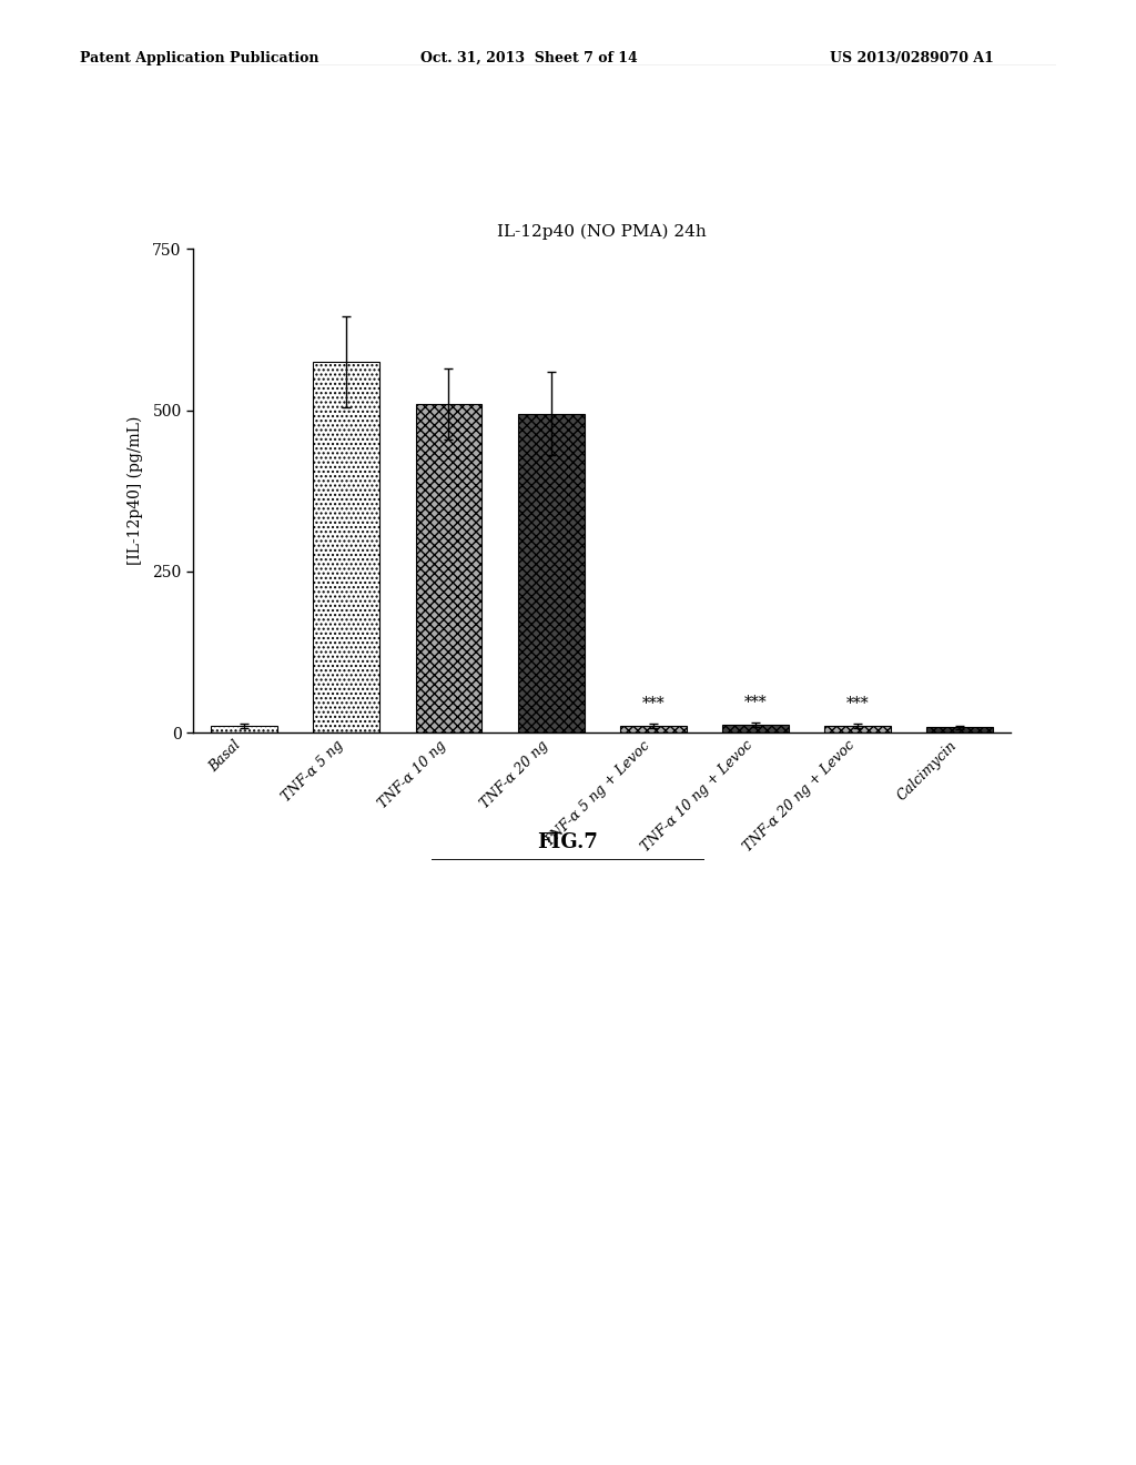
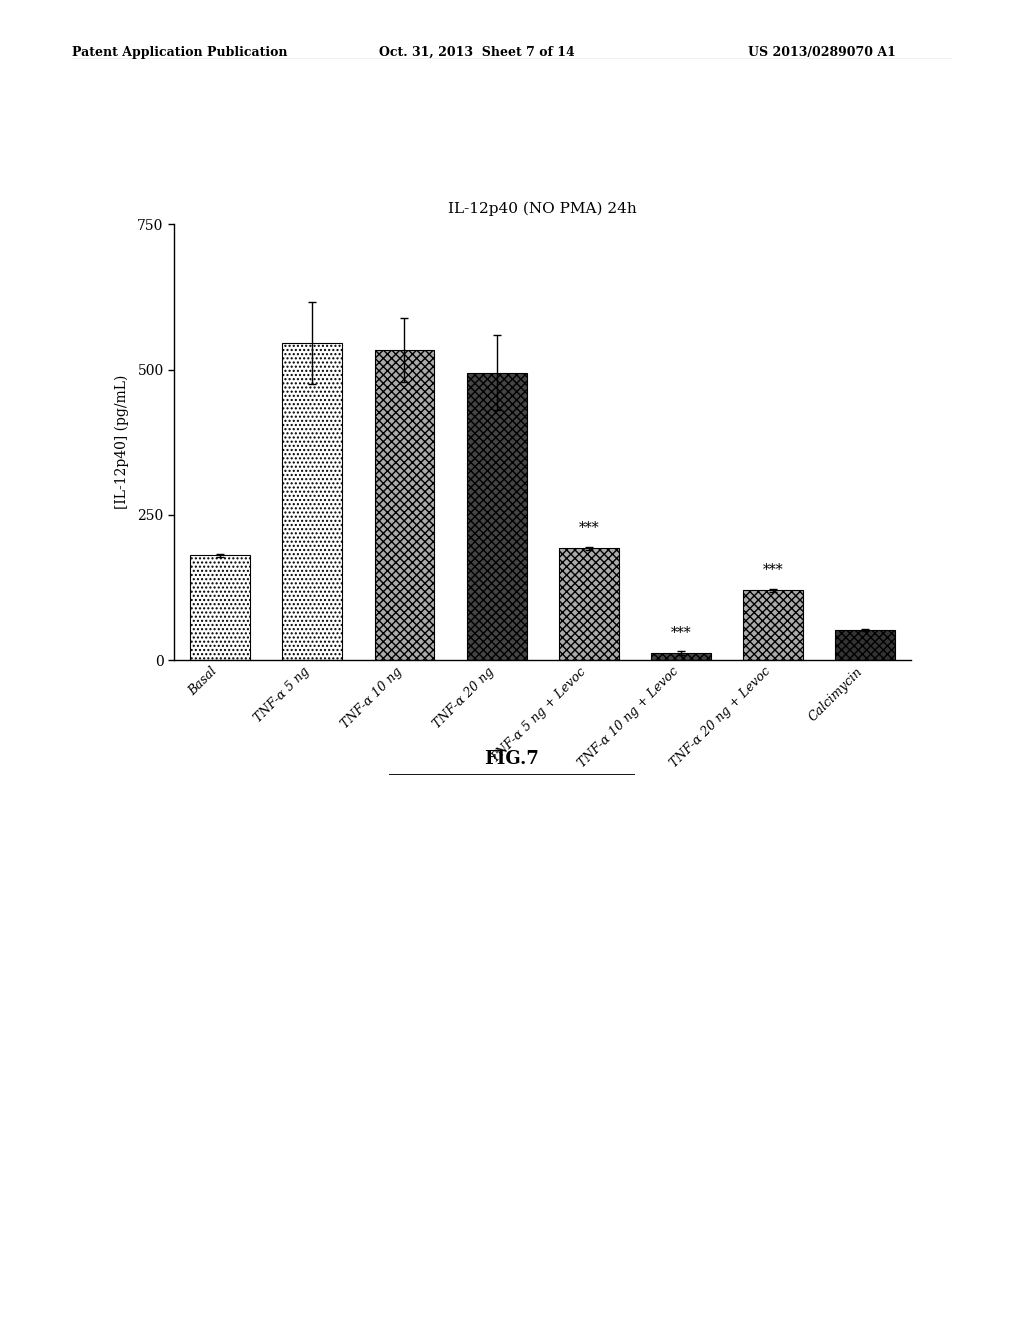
Basal: 10 -> 180
TNF-α 5 ng: 575 -> 546
TNF-α 10 ng: 510 -> 534
TNF-α 5 ng + Levoc: 10 -> 192
TNF-α 20 ng + Levoc: 10 -> 120
Calcimycin: 8 -> 52
